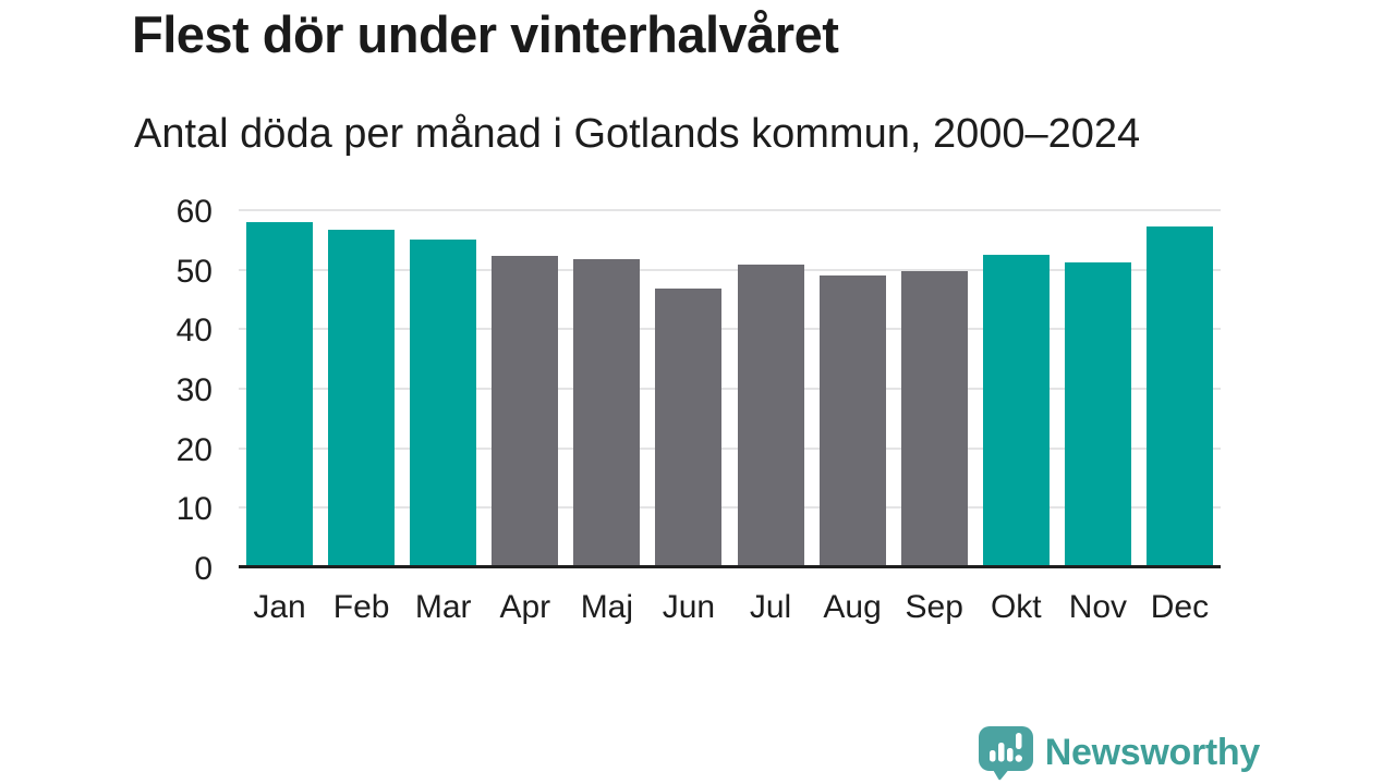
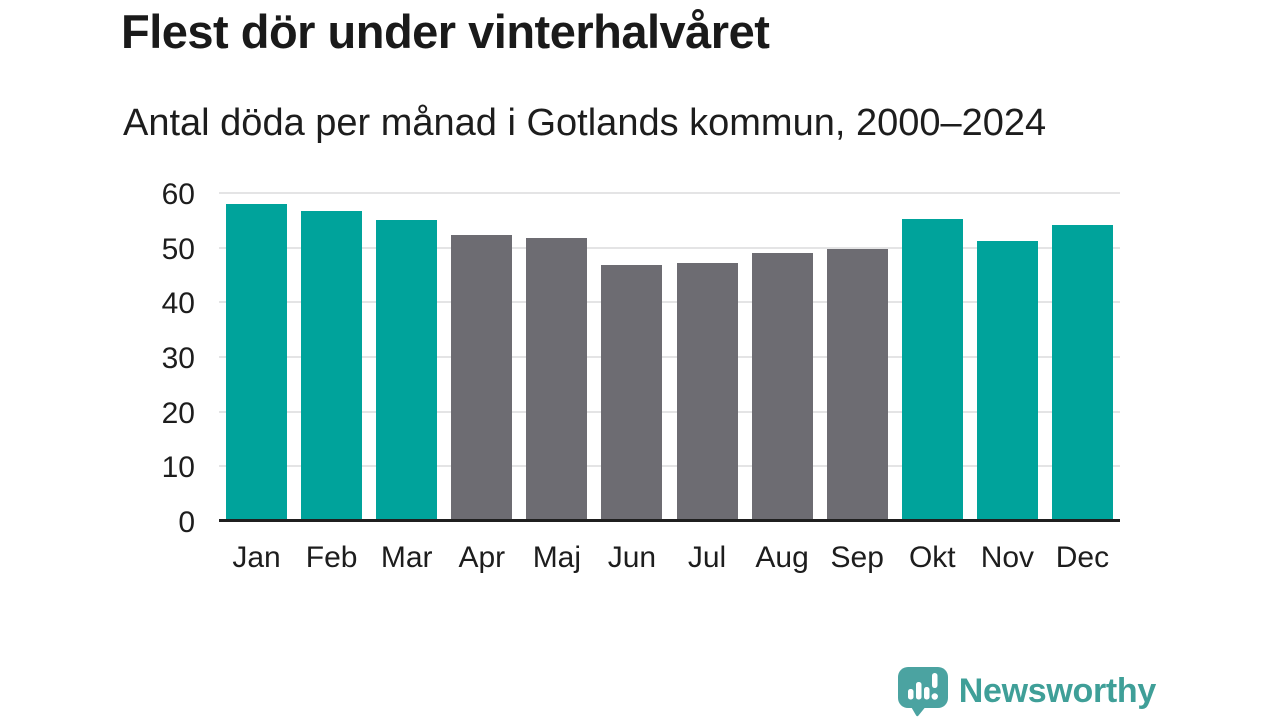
Jul: 51 -> 47
Okt: 52 -> 55
Dec: 57 -> 54
